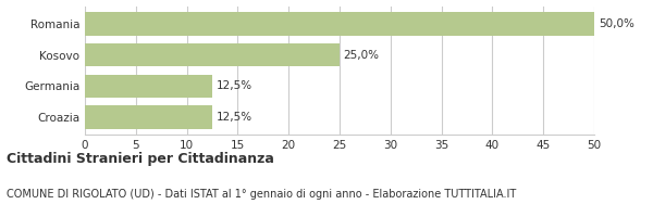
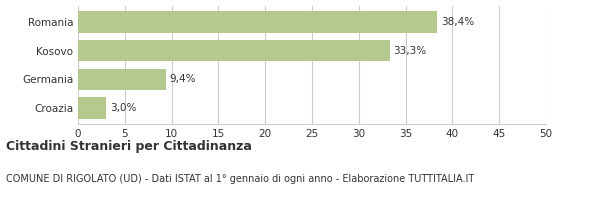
Romania: 50,0% -> 38,4%
Kosovo: 25,0% -> 33,3%
Germania: 12,5% -> 9,4%
Croazia: 12,5% -> 3,0%
